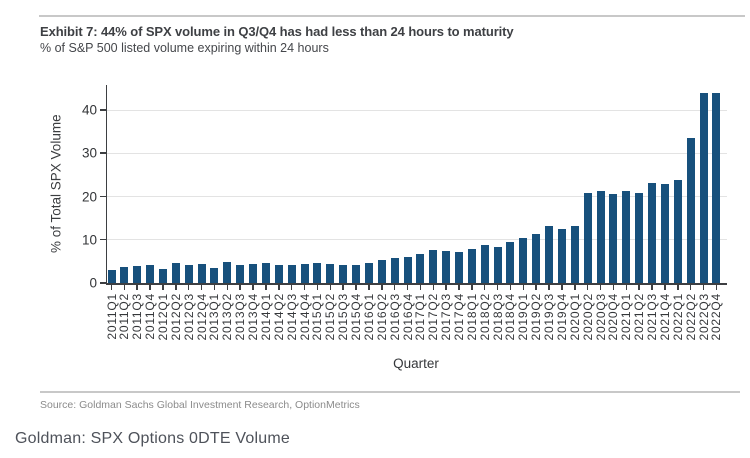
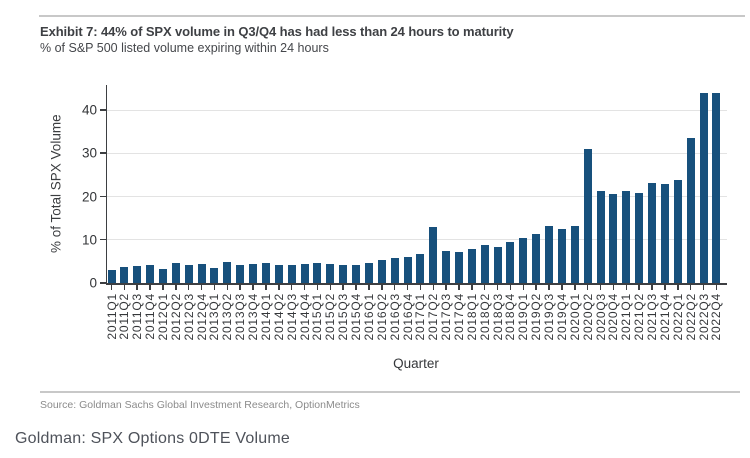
2017Q2: 8 -> 13
2020Q2: 21 -> 31
